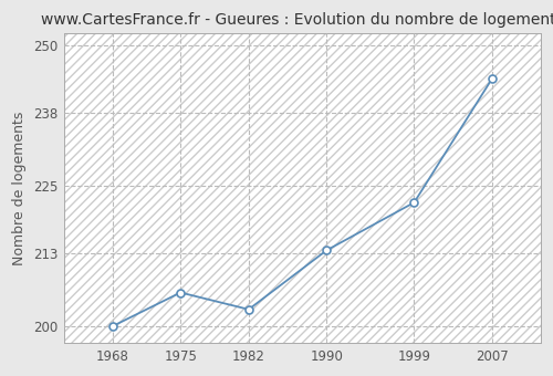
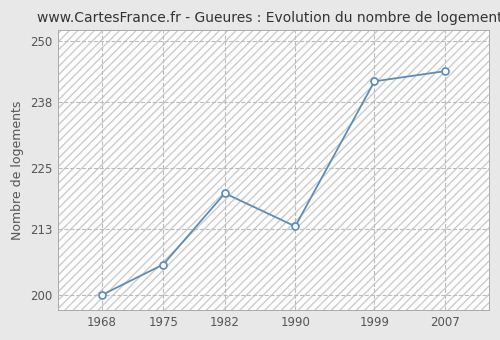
1982: 203.0 -> 220.0
1999: 222.0 -> 242.0
